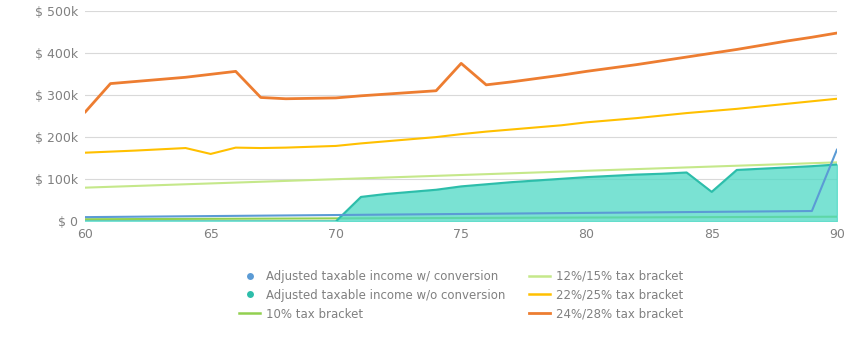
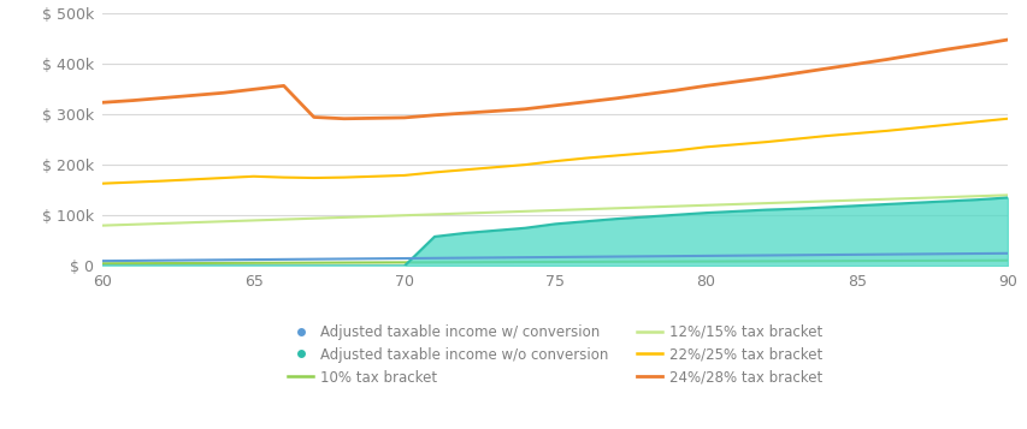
24%/28% tax bracket/60: $ 260k -> $ 323k
22%/25% tax bracket/65: $ 160k -> $ 177k
24%/28% tax bracket/75: $ 375k -> $ 317k
Adjusted taxable income w/o conversion/85: $ 70k -> $ 119k
Adjusted taxable income w/ conversion/90: $ 170k -> $ 25k
